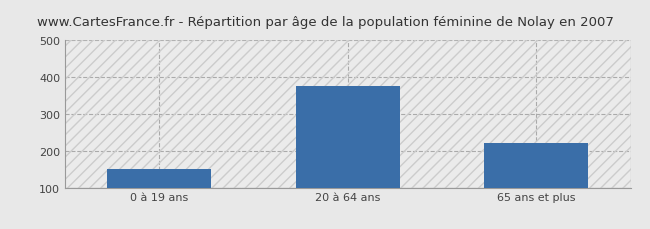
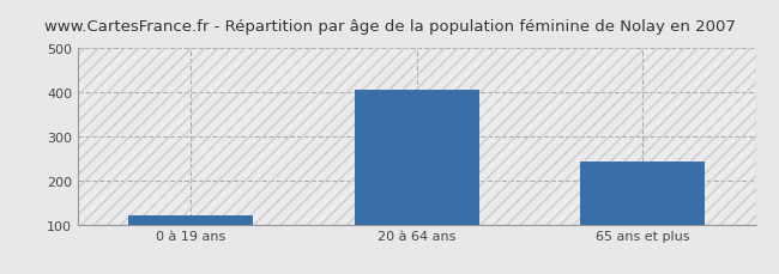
0 à 19 ans: 150 -> 122
20 à 64 ans: 375 -> 405
65 ans et plus: 220 -> 243
